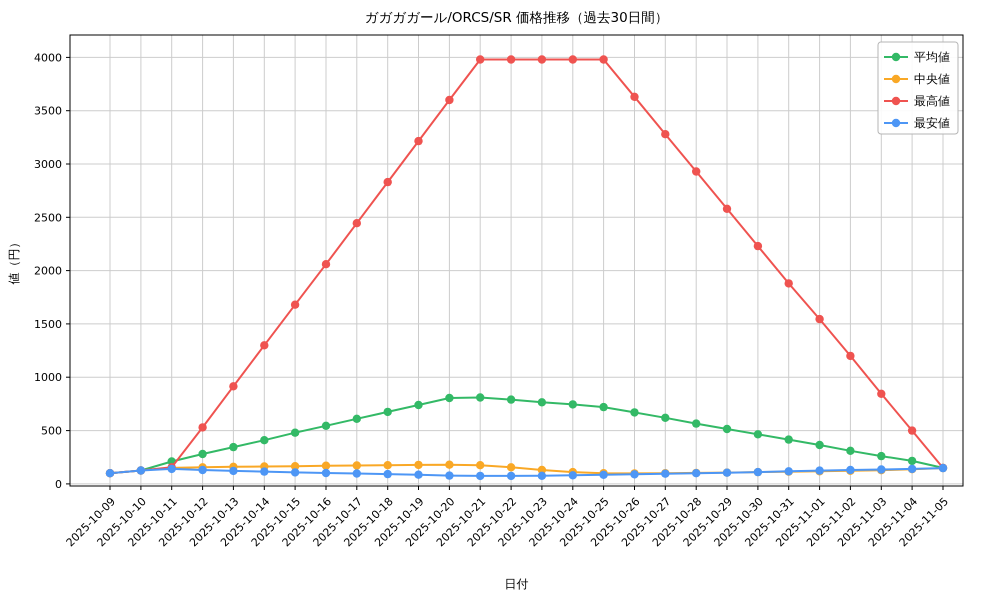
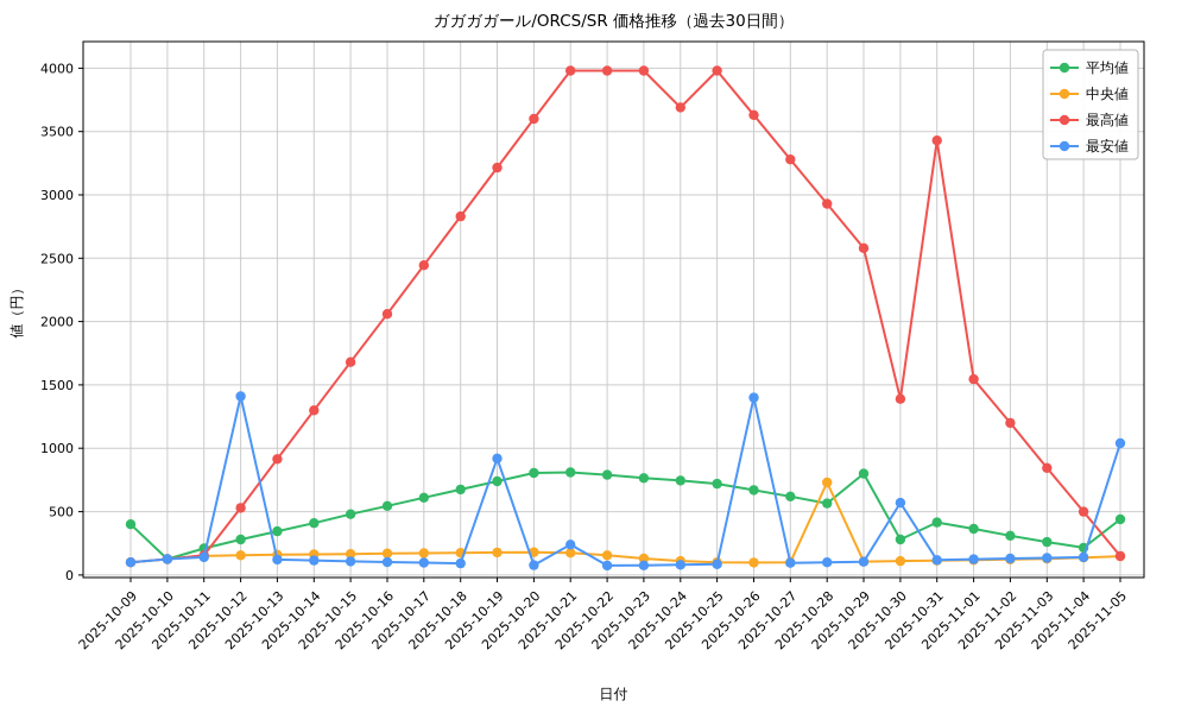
平均値/2025-10-09: 100 -> 400
最安値/2025-10-12: 130 -> 1410
最安値/2025-10-19: 90 -> 920
最安値/2025-10-21: 80 -> 240
最高値/2025-10-24: 3980 -> 3690
最安値/2025-10-26: 90 -> 1400
中央値/2025-10-28: 100 -> 730
平均値/2025-10-29: 520 -> 800
平均値/2025-10-30: 460 -> 280
最高値/2025-10-30: 2230 -> 1390
最安値/2025-10-30: 110 -> 570
最高値/2025-10-31: 1880 -> 3430
平均値/2025-11-05: 150 -> 440
最安値/2025-11-05: 150 -> 1040
